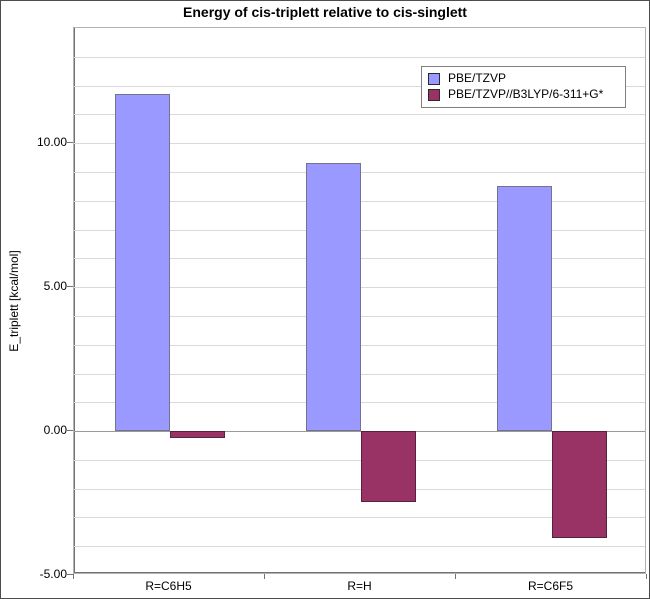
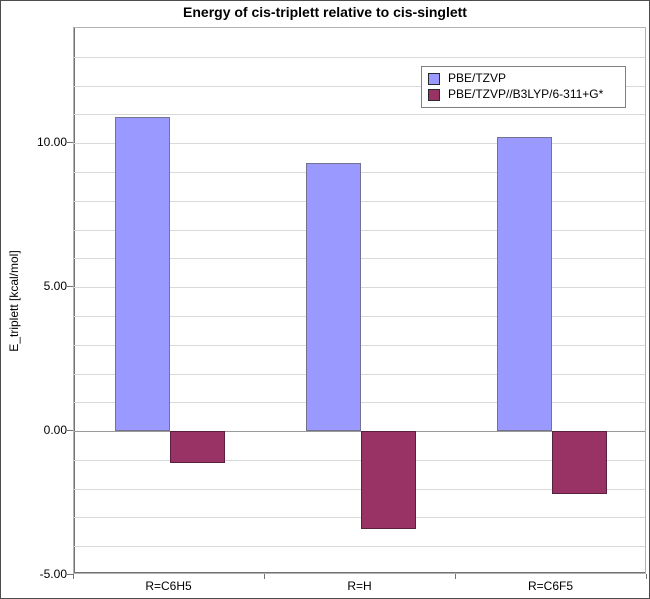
PBE/TZVP/R=C6H5: 11.7 -> 10.9
PBE/TZVP//B3LYP/6-311+G*/R=C6H5: -0.2 -> -1.1
PBE/TZVP//B3LYP/6-311+G*/R=H: -2.5 -> -3.4
PBE/TZVP/R=C6F5: 8.5 -> 10.2
PBE/TZVP//B3LYP/6-311+G*/R=C6F5: -3.7 -> -2.2
